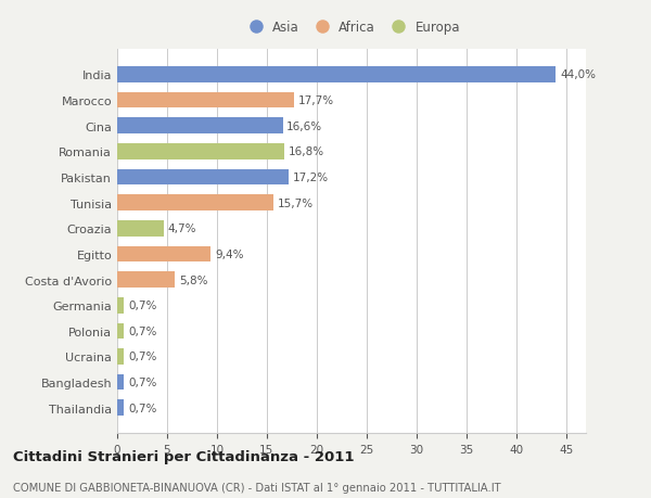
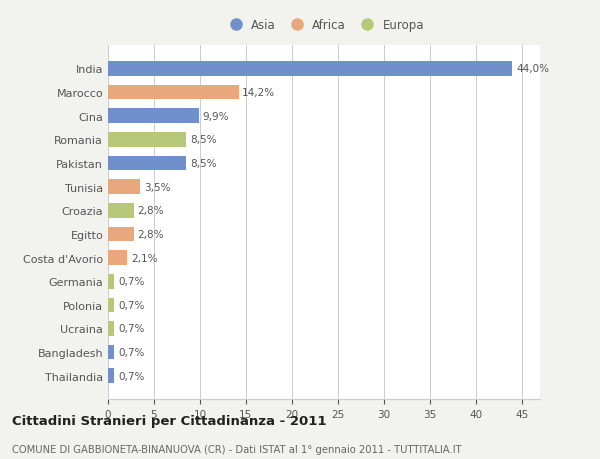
Marocco: 17,7% -> 14,2%
Cina: 16,6% -> 9,9%
Romania: 16,8% -> 8,5%
Pakistan: 17,2% -> 8,5%
Tunisia: 15,7% -> 3,5%
Croazia: 4,7% -> 2,8%
Egitto: 9,4% -> 2,8%
Costa d'Avorio: 5,8% -> 2,1%
